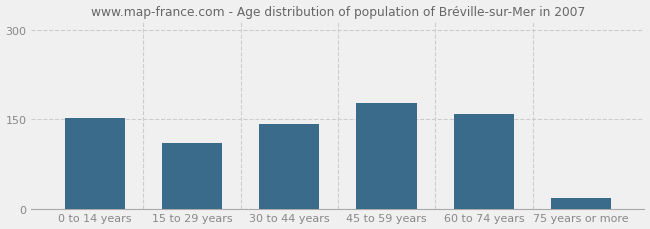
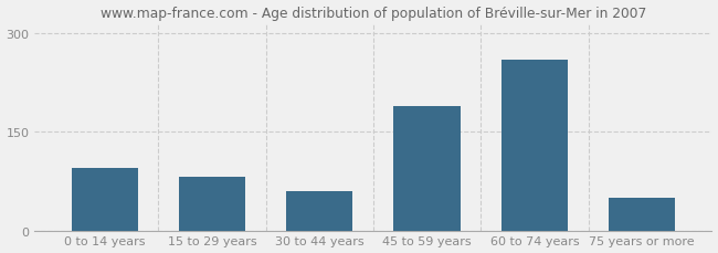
0 to 14 years: 152 -> 96
15 to 29 years: 110 -> 82
30 to 44 years: 143 -> 60
45 to 59 years: 178 -> 190
60 to 74 years: 160 -> 260
75 years or more: 18 -> 50
